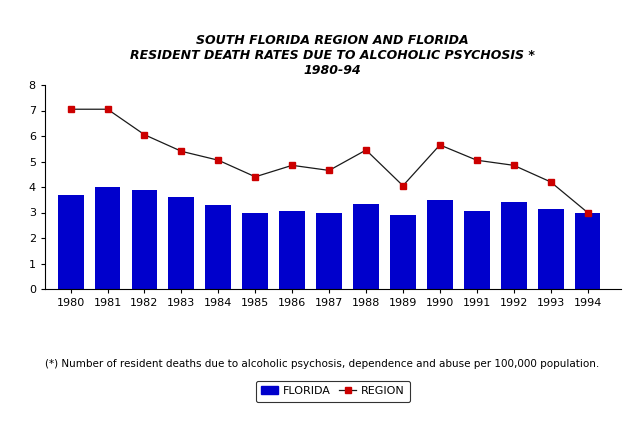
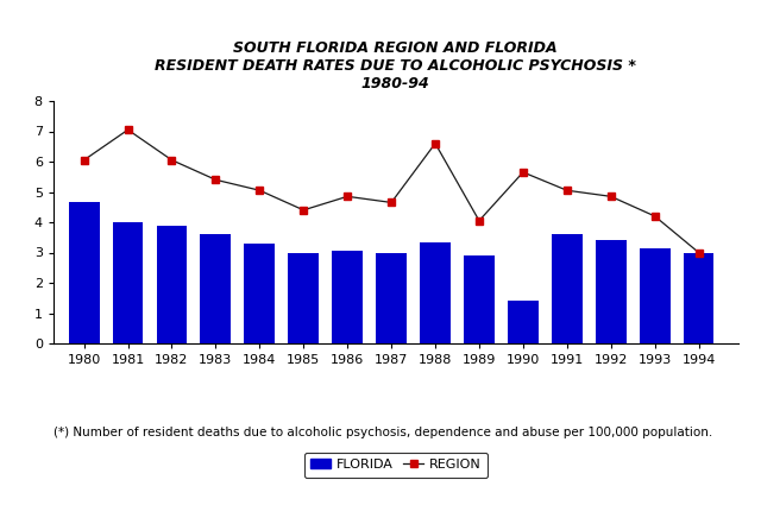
FLORIDA/1980: 3.70 -> 4.65
REGION/1980: 7.05 -> 6.05
REGION/1988: 5.45 -> 6.60
FLORIDA/1990: 3.50 -> 1.40
FLORIDA/1991: 3.05 -> 3.60
